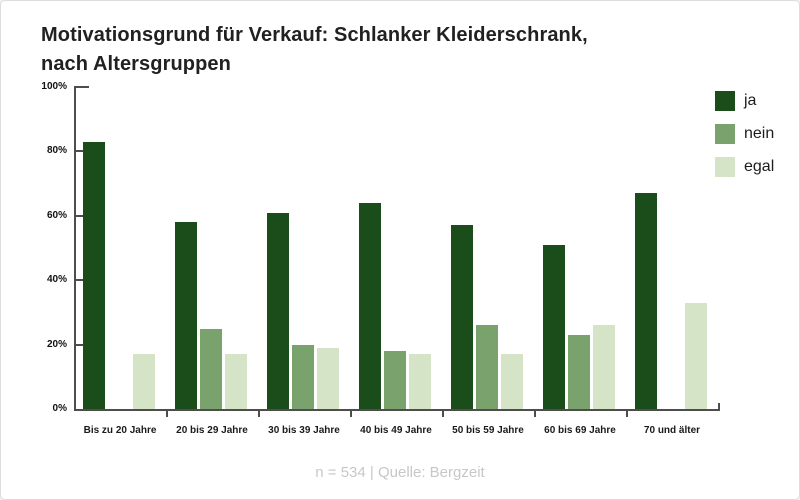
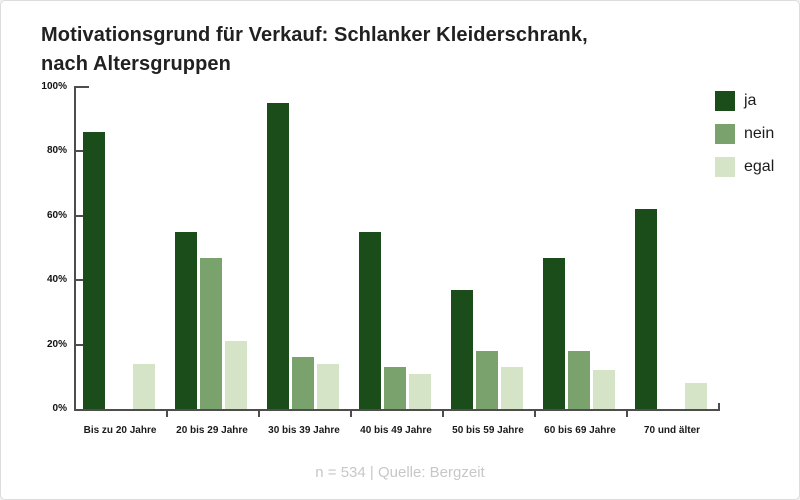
ja/Bis zu 20 Jahre: 83% -> 86%
egal/Bis zu 20 Jahre: 17% -> 14%
ja/20 bis 29 Jahre: 58% -> 55%
nein/20 bis 29 Jahre: 25% -> 47%
egal/20 bis 29 Jahre: 17% -> 21%
ja/30 bis 39 Jahre: 61% -> 95%
nein/30 bis 39 Jahre: 20% -> 16%
egal/30 bis 39 Jahre: 19% -> 14%
ja/40 bis 49 Jahre: 64% -> 55%
nein/40 bis 49 Jahre: 18% -> 13%
egal/40 bis 49 Jahre: 17% -> 11%
ja/50 bis 59 Jahre: 57% -> 37%
nein/50 bis 59 Jahre: 26% -> 18%
egal/50 bis 59 Jahre: 17% -> 13%
ja/60 bis 69 Jahre: 51% -> 47%
nein/60 bis 69 Jahre: 23% -> 18%
egal/60 bis 69 Jahre: 26% -> 12%
ja/70 und älter: 67% -> 62%
egal/70 und älter: 33% -> 8%
